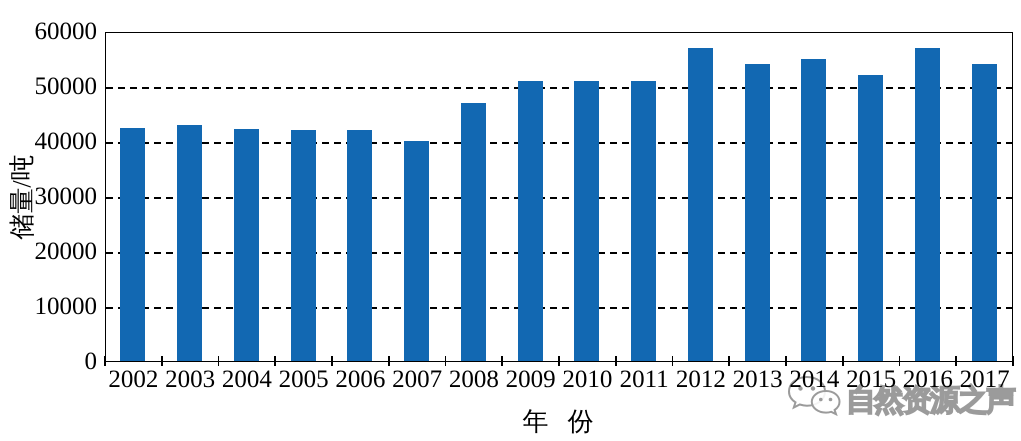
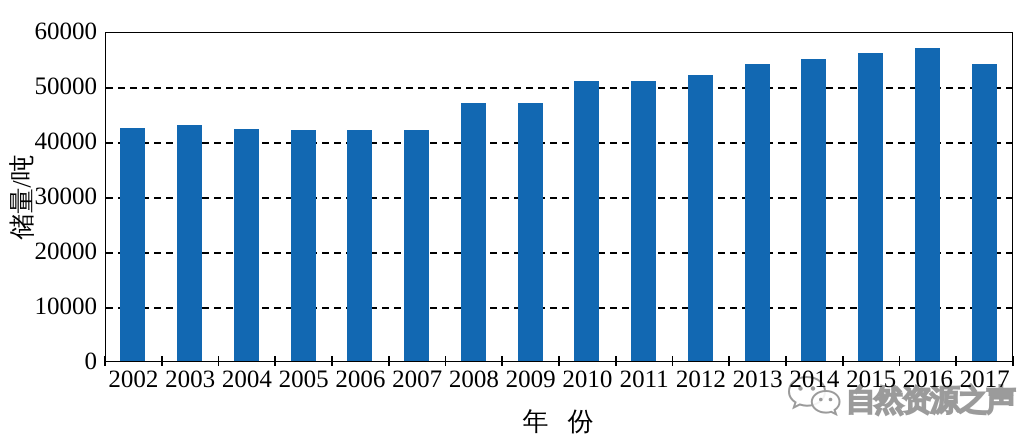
2007: 40000 -> 42000
2009: 51000 -> 47000
2012: 57000 -> 52000
2015: 52000 -> 56000
